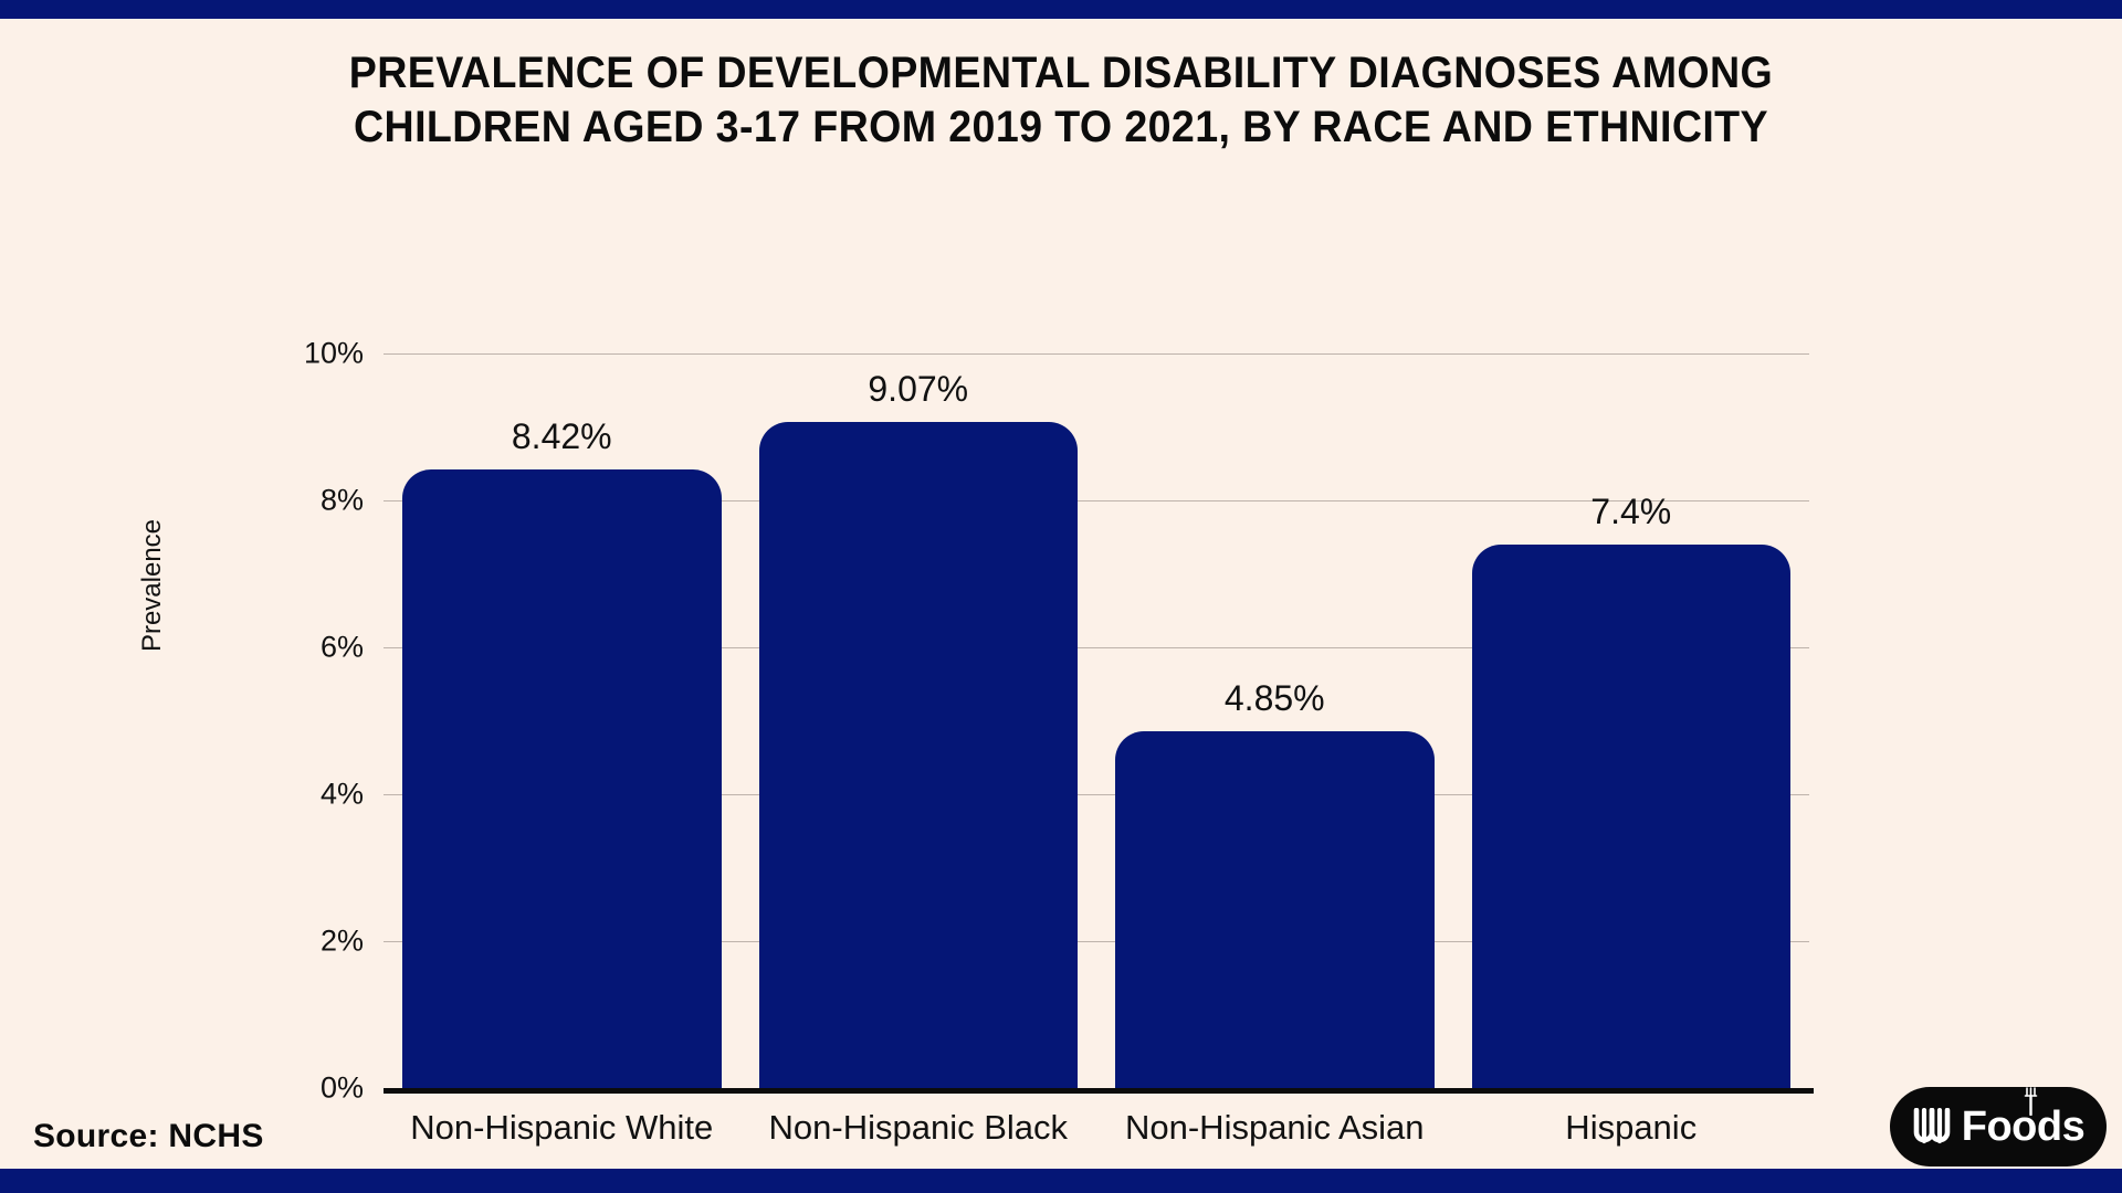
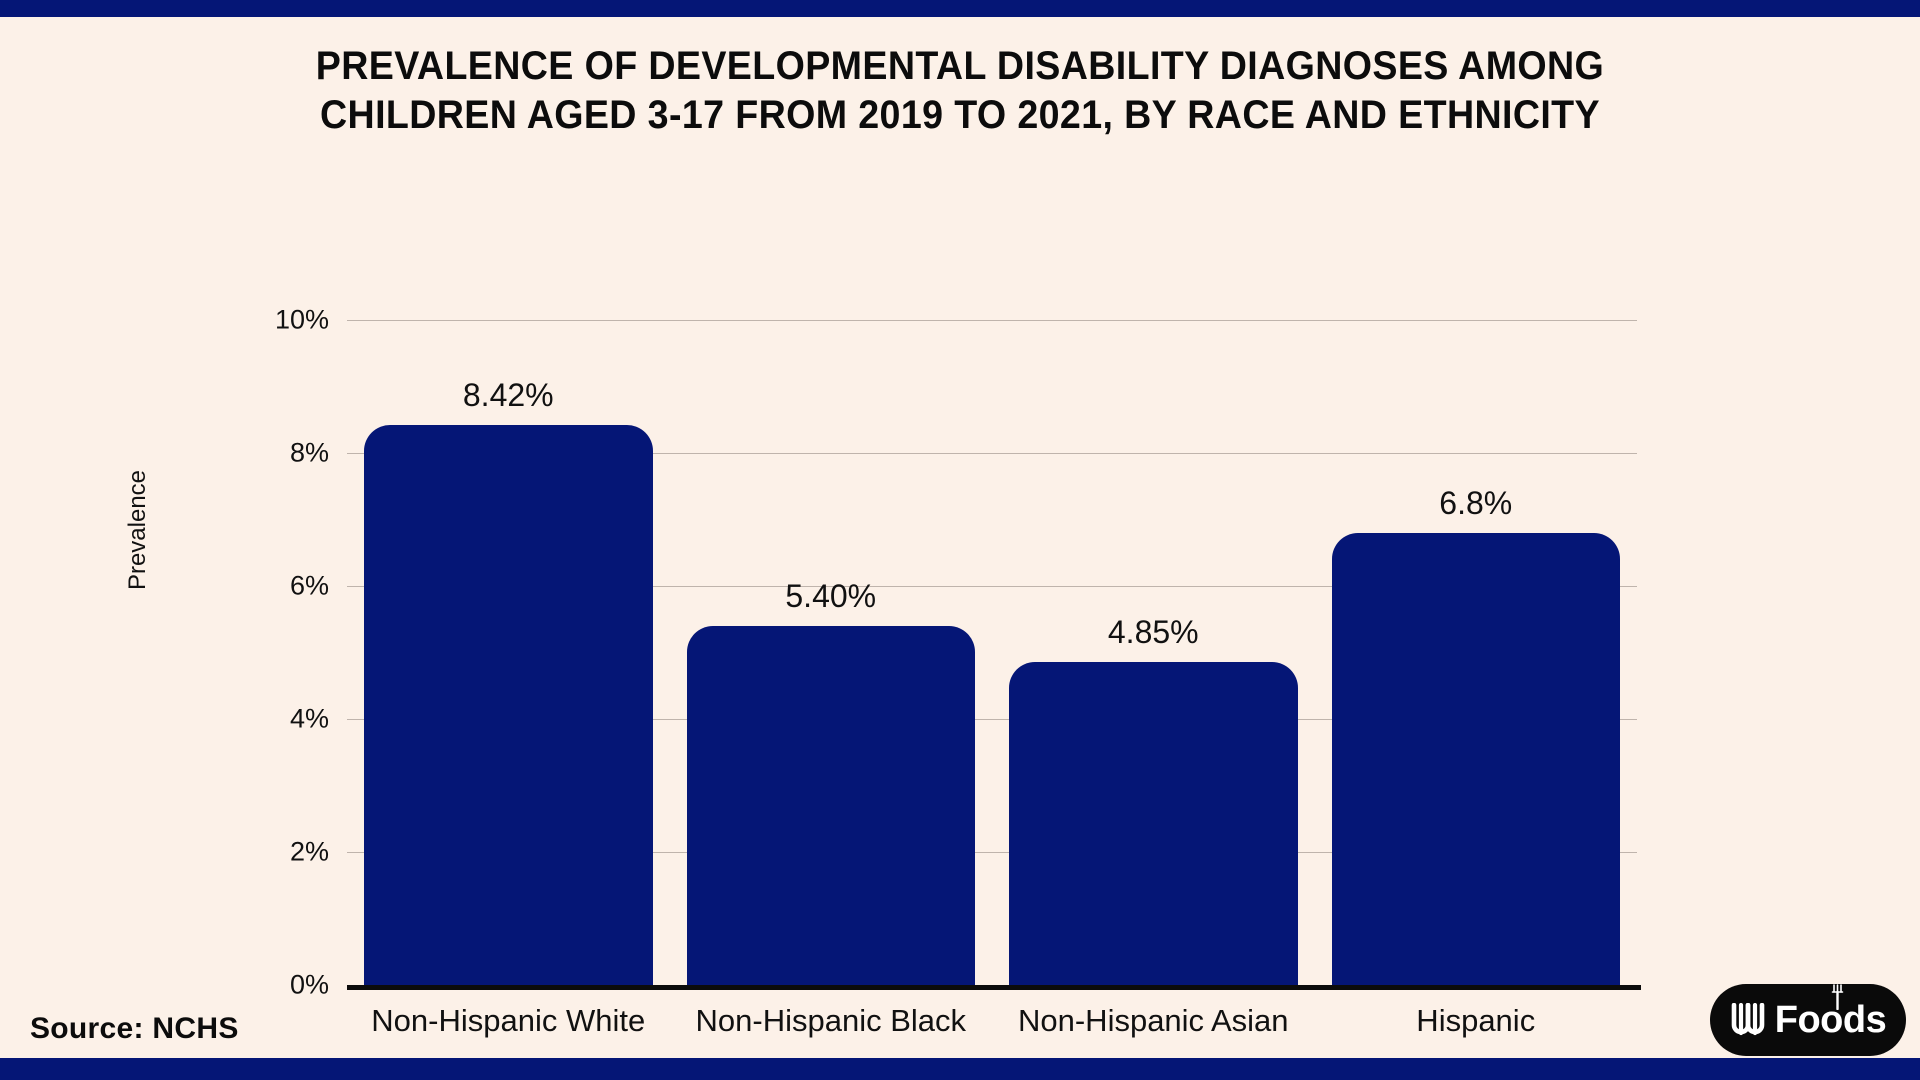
Non-Hispanic Black: 9.07% -> 5.40%
Hispanic: 7.4% -> 6.8%
